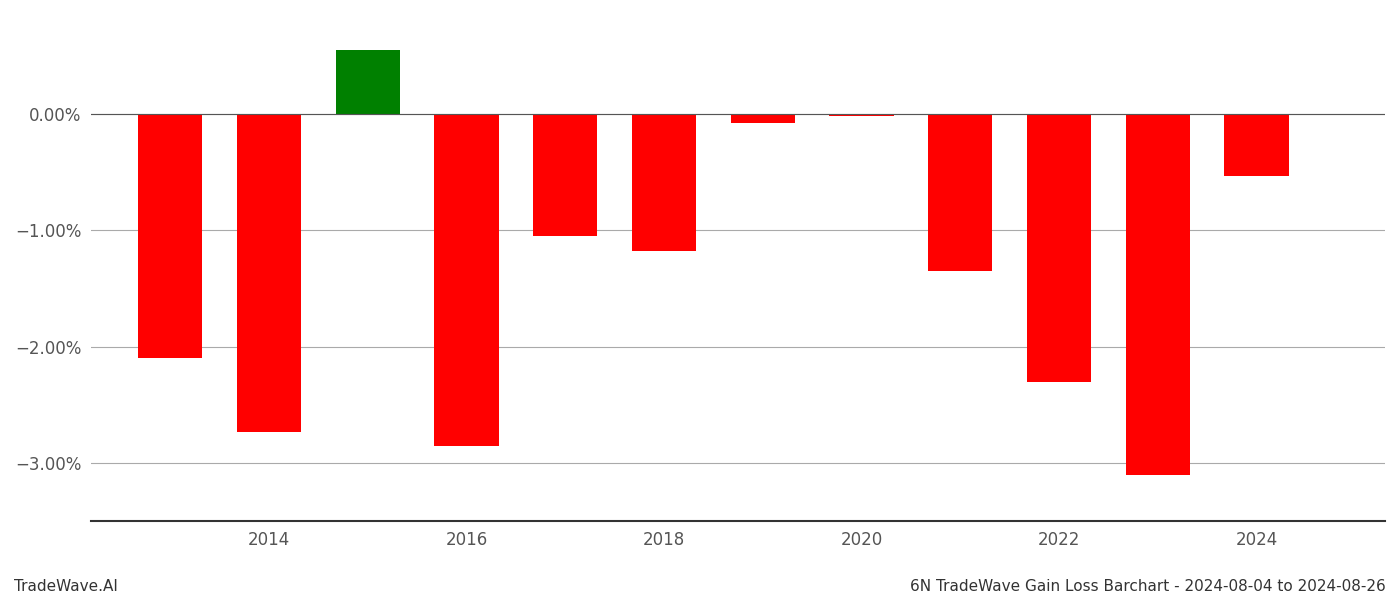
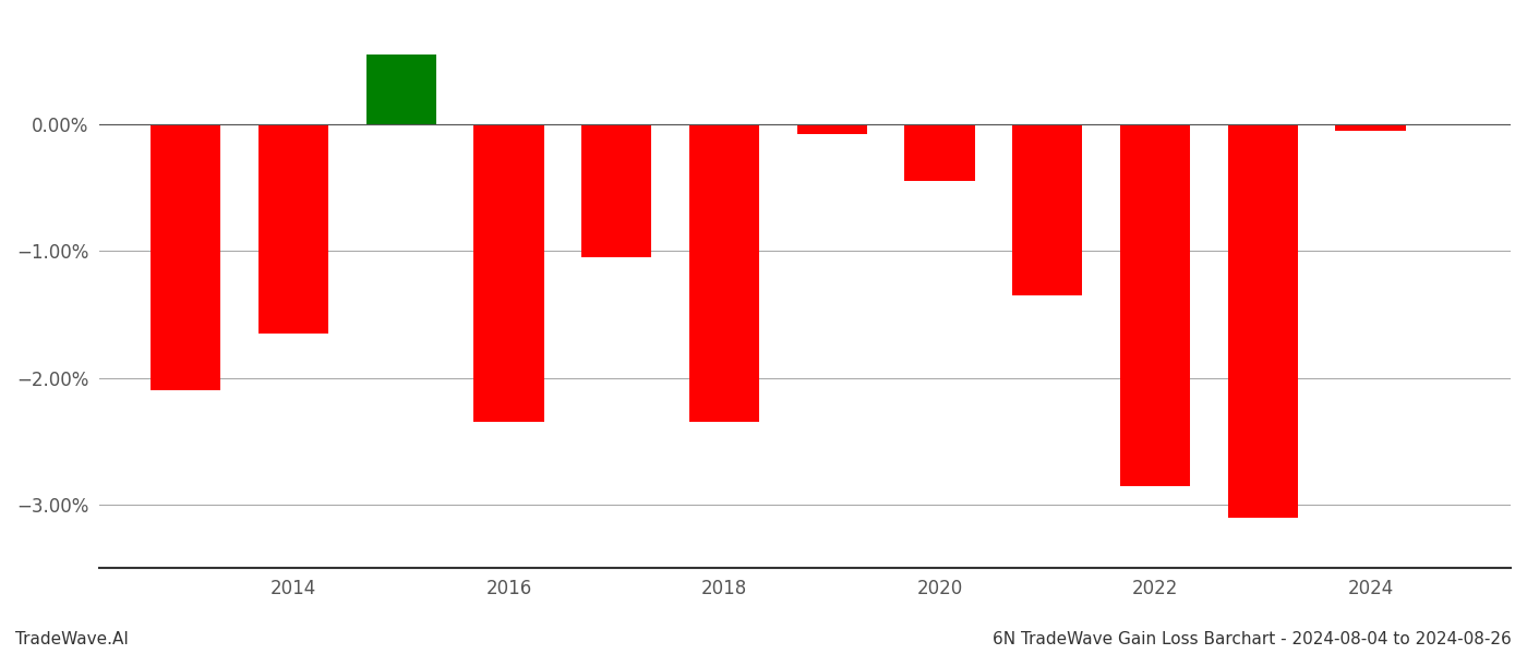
2014: -2.73% -> -1.65%
2016: -2.85% -> -2.35%
2018: -1.18% -> -2.35%
2020: -0.02% -> -0.45%
2022: -2.30% -> -2.85%
2024: -0.53% -> -0.05%
